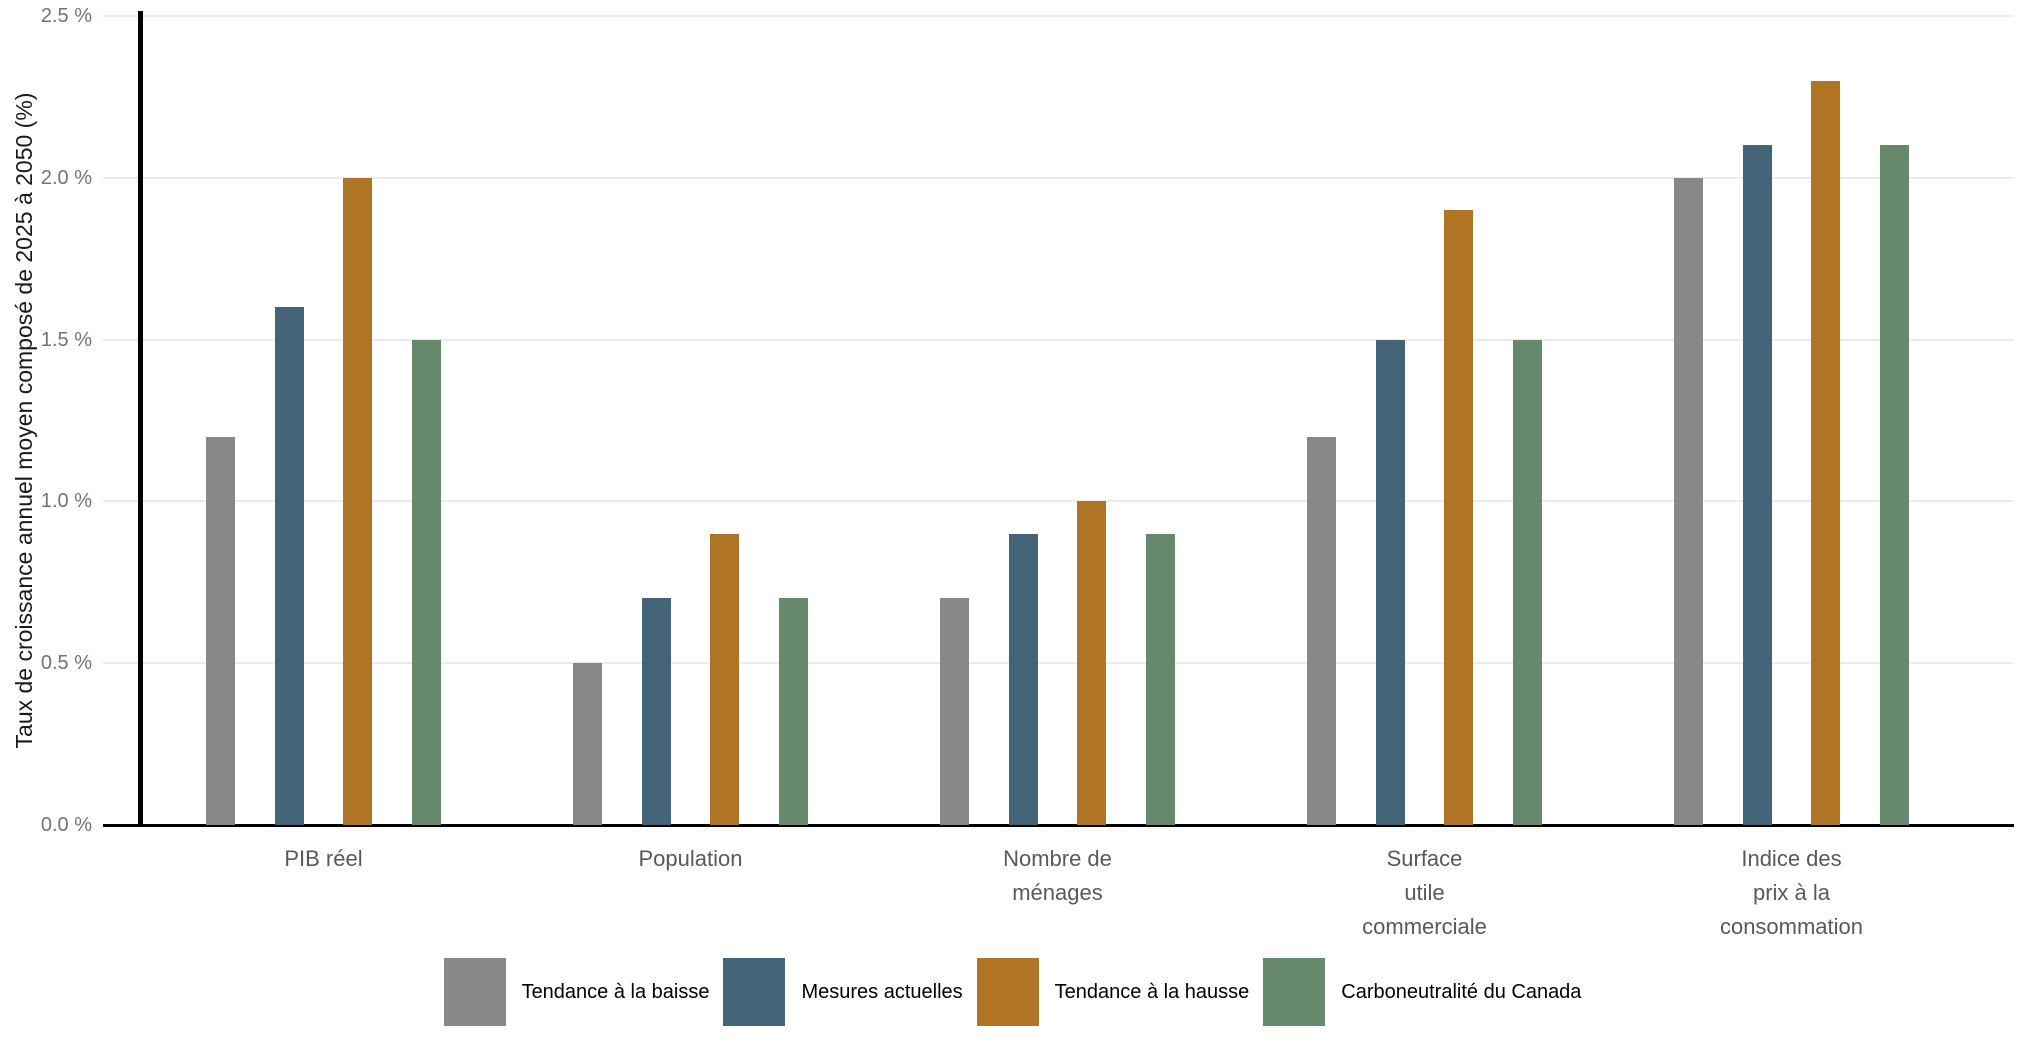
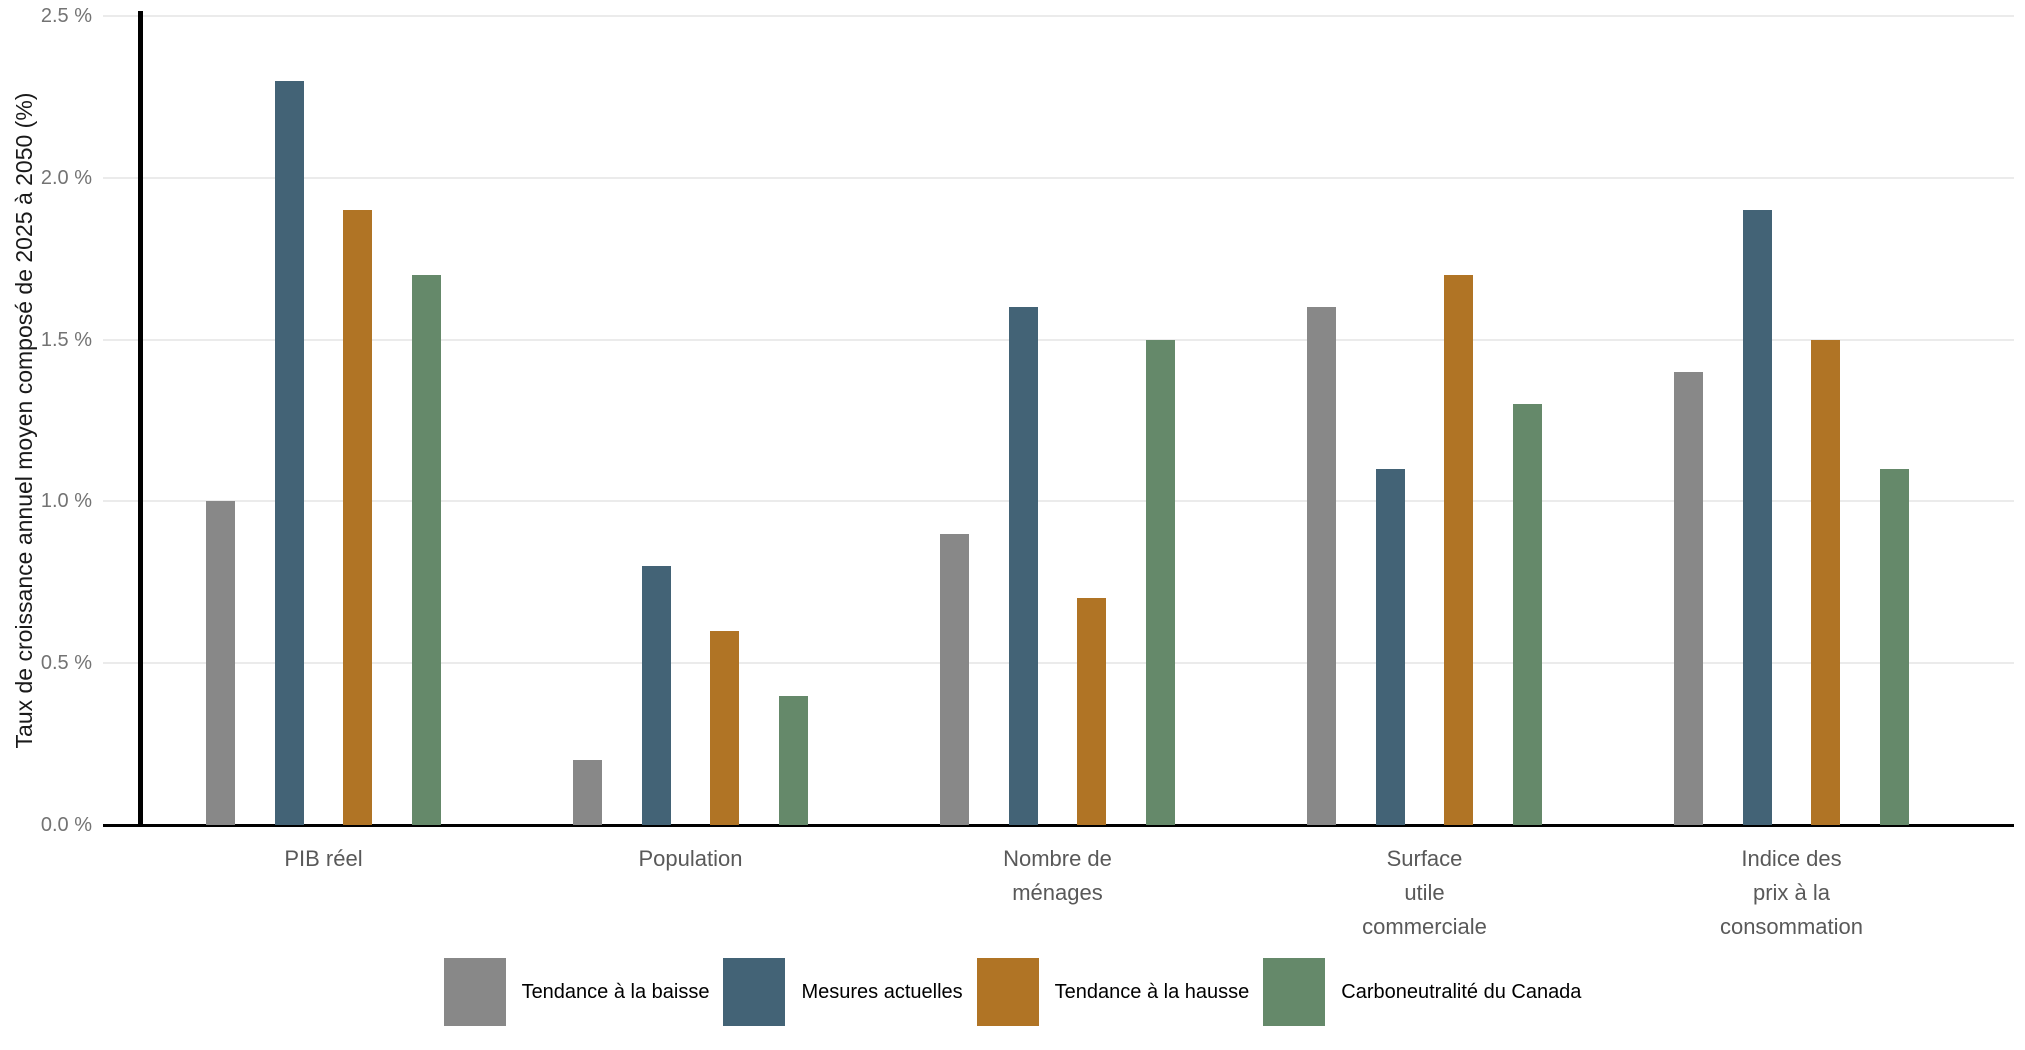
Tendance à la baisse/PIB réel: 1.2% -> 1.0%
Mesures actuelles/PIB réel: 1.6% -> 2.3%
Tendance à la hausse/PIB réel: 2.0% -> 1.9%
Carboneutralité du Canada/PIB réel: 1.5% -> 1.7%
Tendance à la baisse/Population: 0.5% -> 0.2%
Mesures actuelles/Population: 0.7% -> 0.8%
Tendance à la hausse/Population: 0.9% -> 0.6%
Carboneutralité du Canada/Population: 0.7% -> 0.4%
Tendance à la baisse/Nombre de ménages: 0.7% -> 0.9%
Mesures actuelles/Nombre de ménages: 0.9% -> 1.6%
Tendance à la hausse/Nombre de ménages: 1.0% -> 0.7%
Carboneutralité du Canada/Nombre de ménages: 0.9% -> 1.5%
Tendance à la baisse/Surface utile commerciale: 1.2% -> 1.6%
Mesures actuelles/Surface utile commerciale: 1.5% -> 1.1%
Tendance à la hausse/Surface utile commerciale: 1.9% -> 1.7%
Carboneutralité du Canada/Surface utile commerciale: 1.5% -> 1.3%
Tendance à la baisse/Indice des prix à la consommation: 2.0% -> 1.4%
Mesures actuelles/Indice des prix à la consommation: 2.1% -> 1.9%
Tendance à la hausse/Indice des prix à la consommation: 2.3% -> 1.5%
Carboneutralité du Canada/Indice des prix à la consommation: 2.1% -> 1.1%
